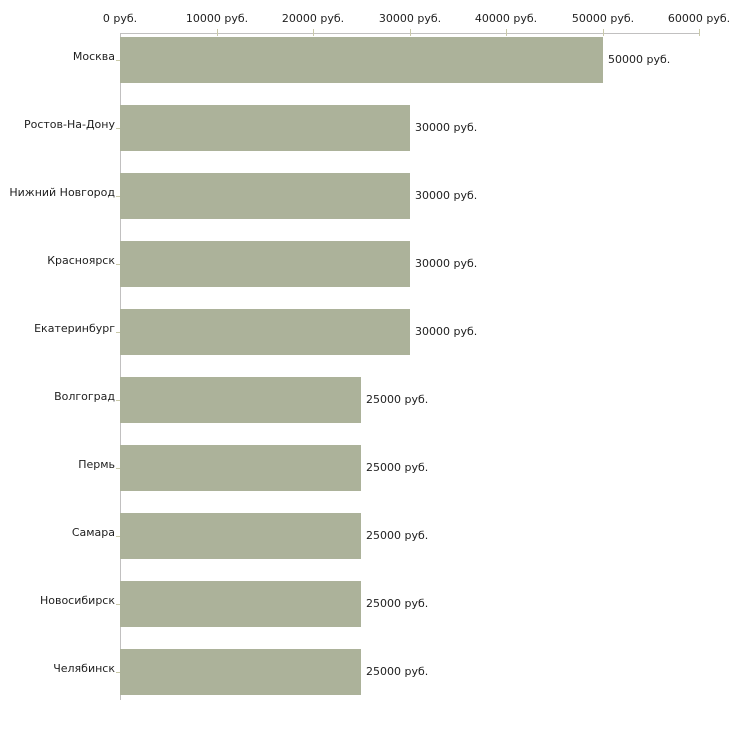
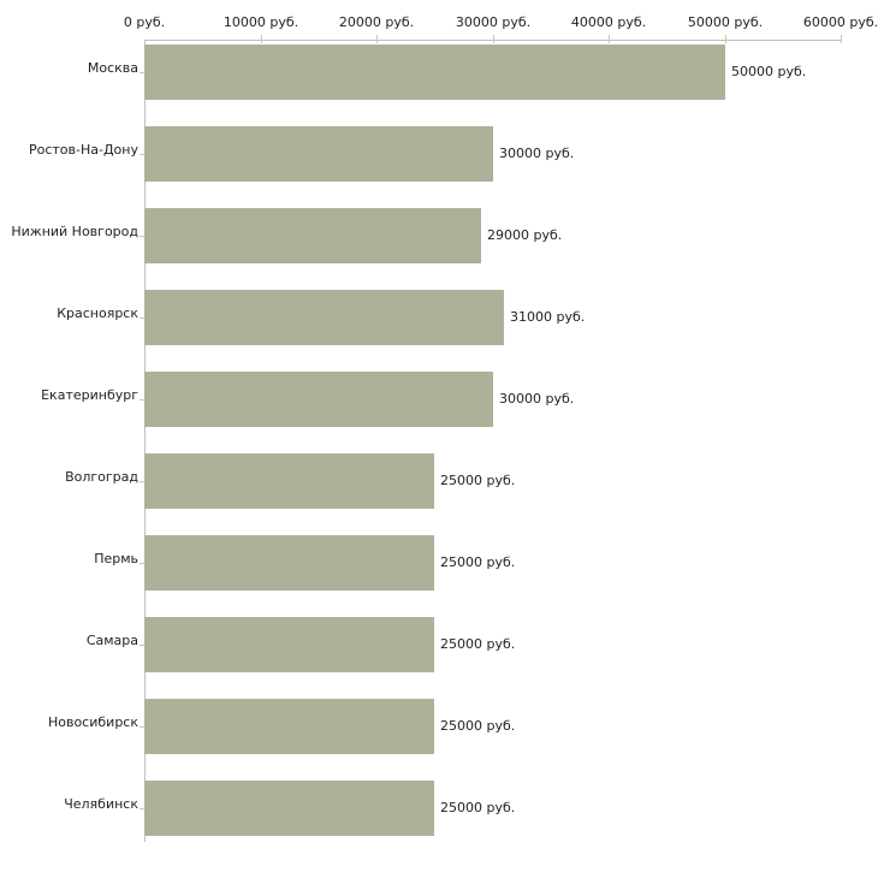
Нижний Новгород: 30000 -> 29000
Красноярск: 30000 -> 31000
